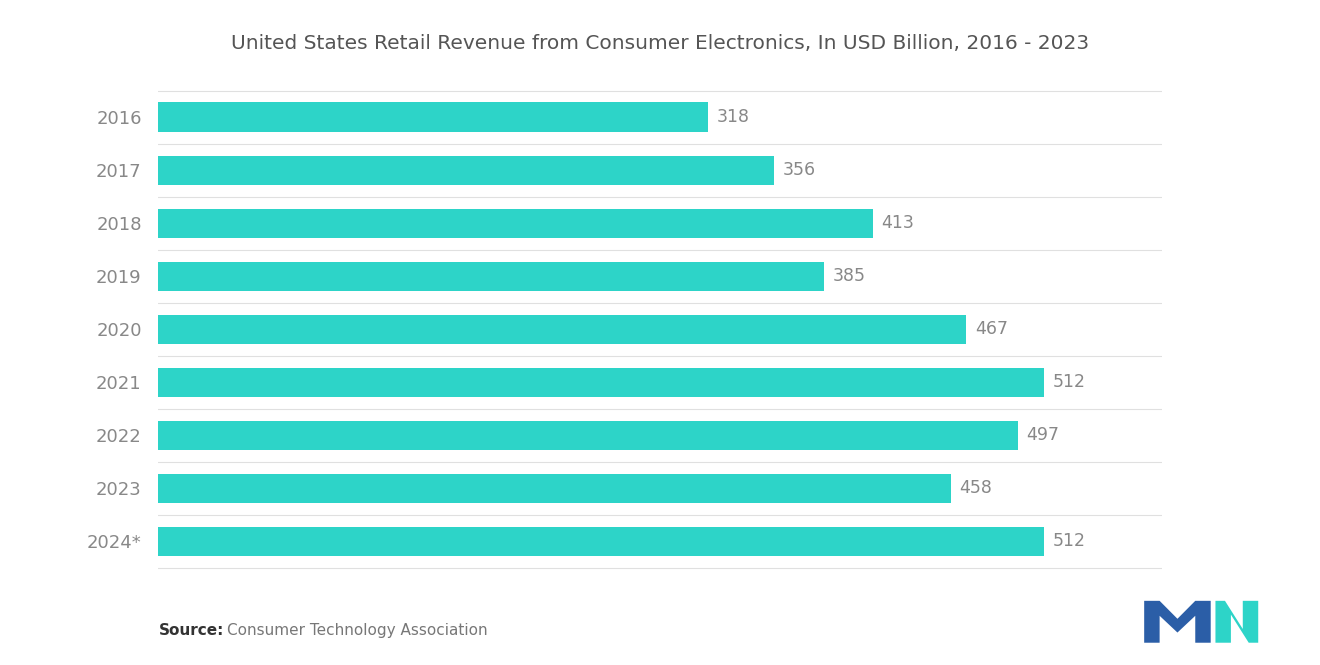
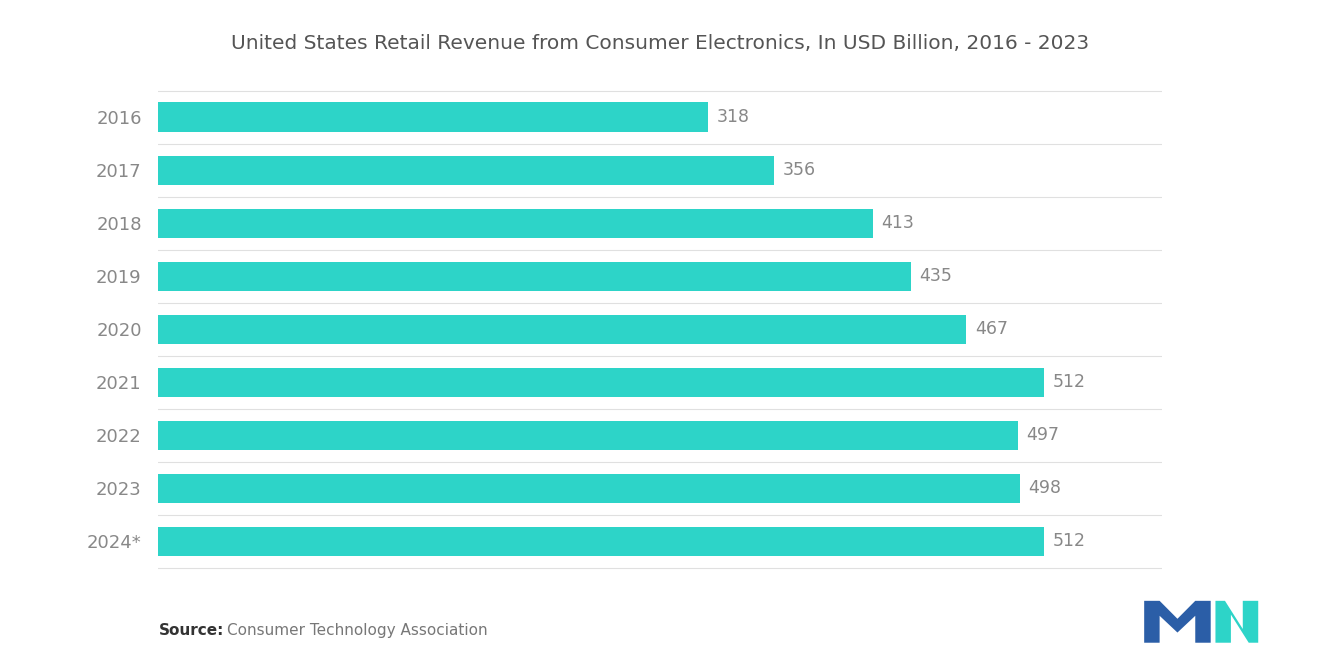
2019: 385 -> 435
2023: 458 -> 498
